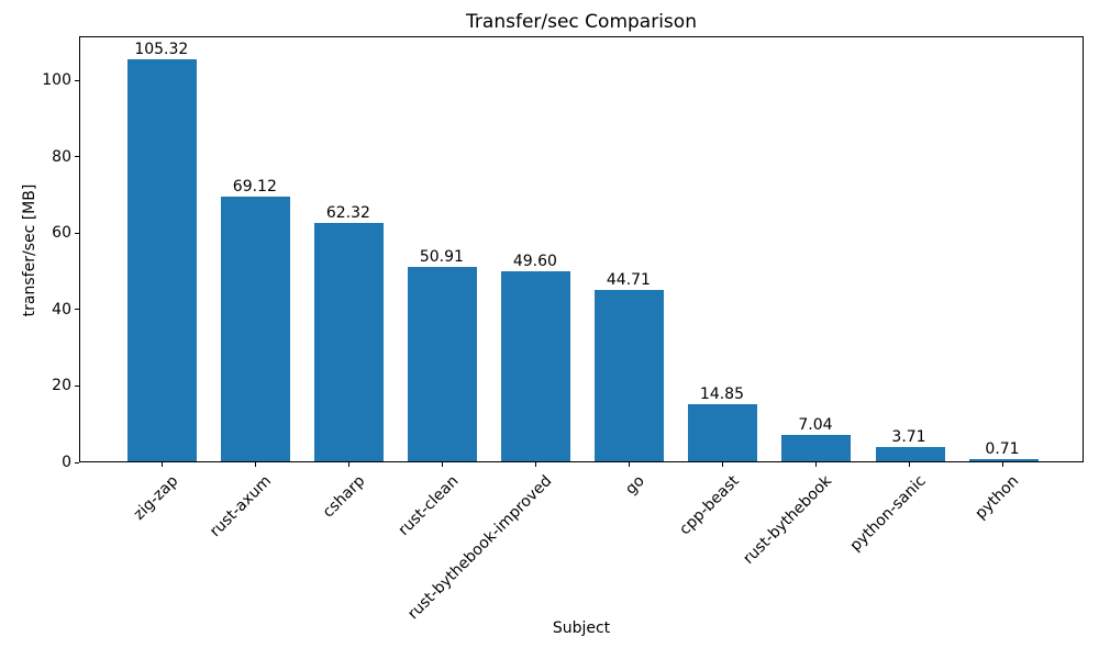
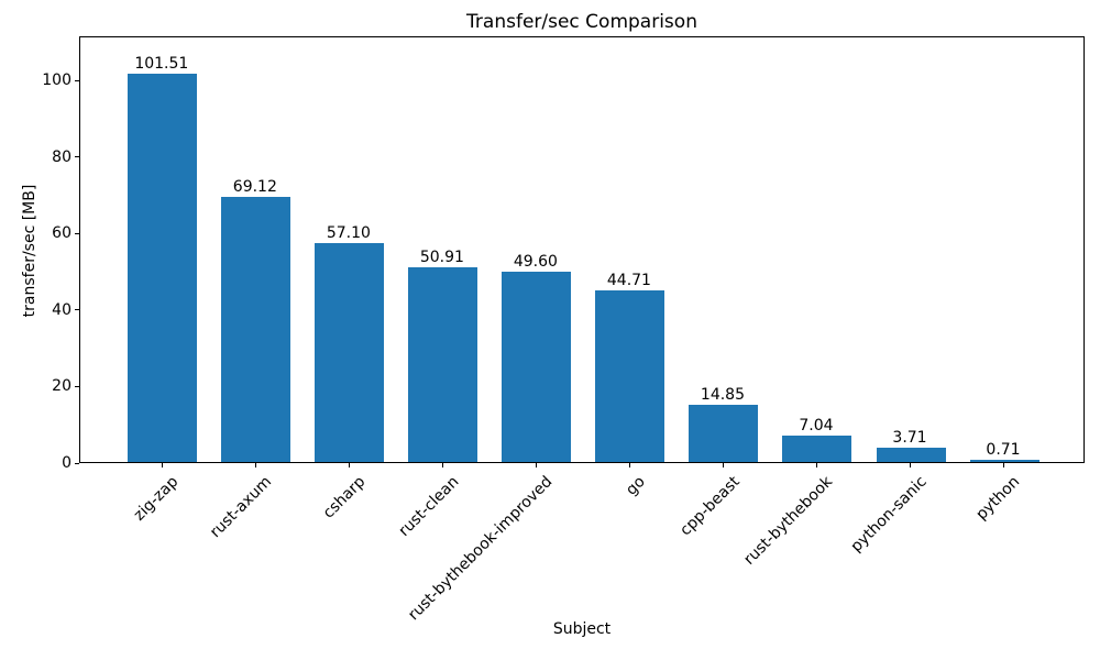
zig-zap: 105.32 -> 101.51
csharp: 62.32 -> 57.10
